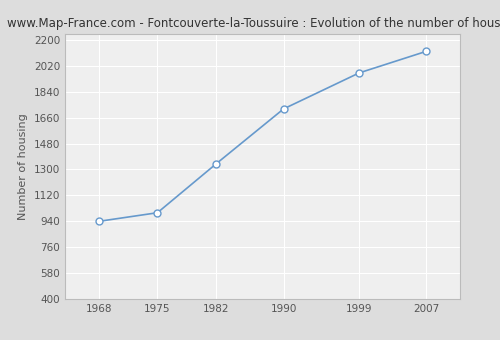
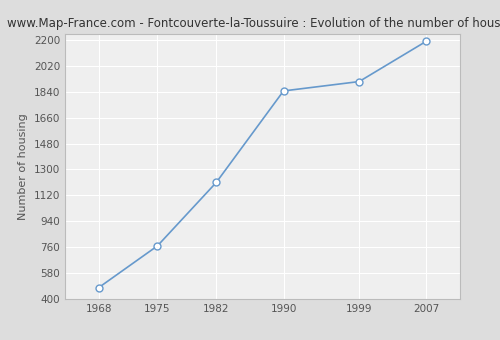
1968: 940 -> 480
1975: 1000 -> 770
1982: 1340 -> 1210
1990: 1720 -> 1840
1999: 1970 -> 1910
2007: 2120 -> 2190
